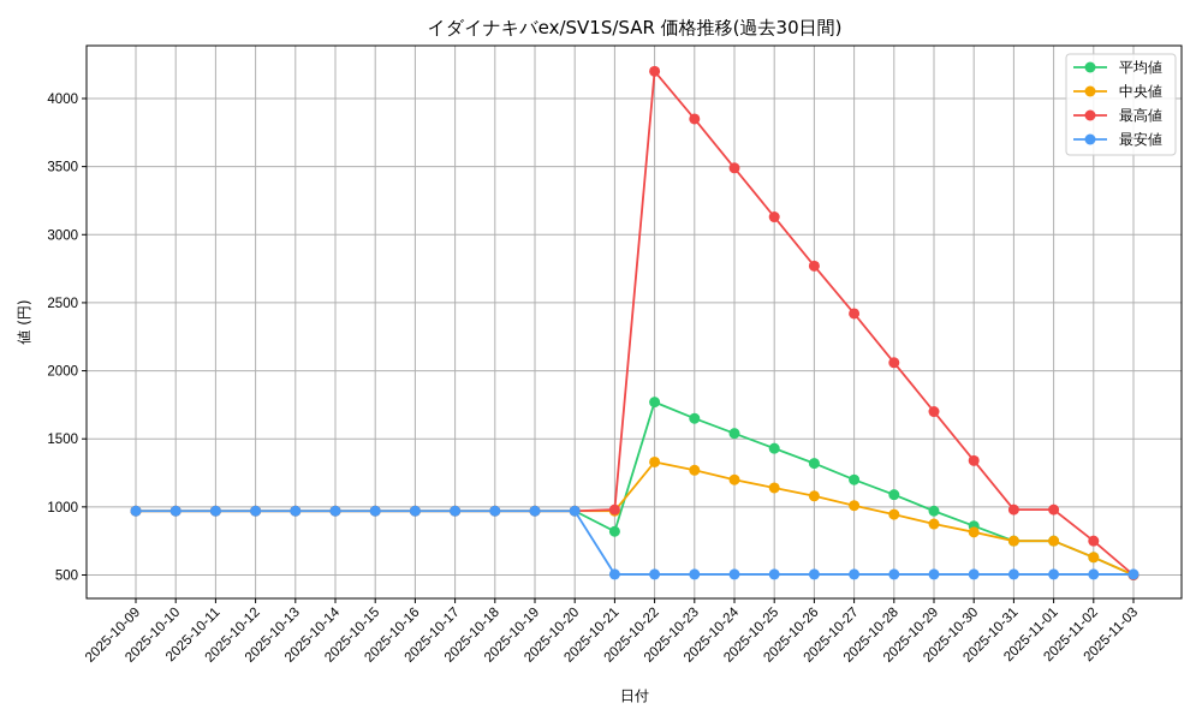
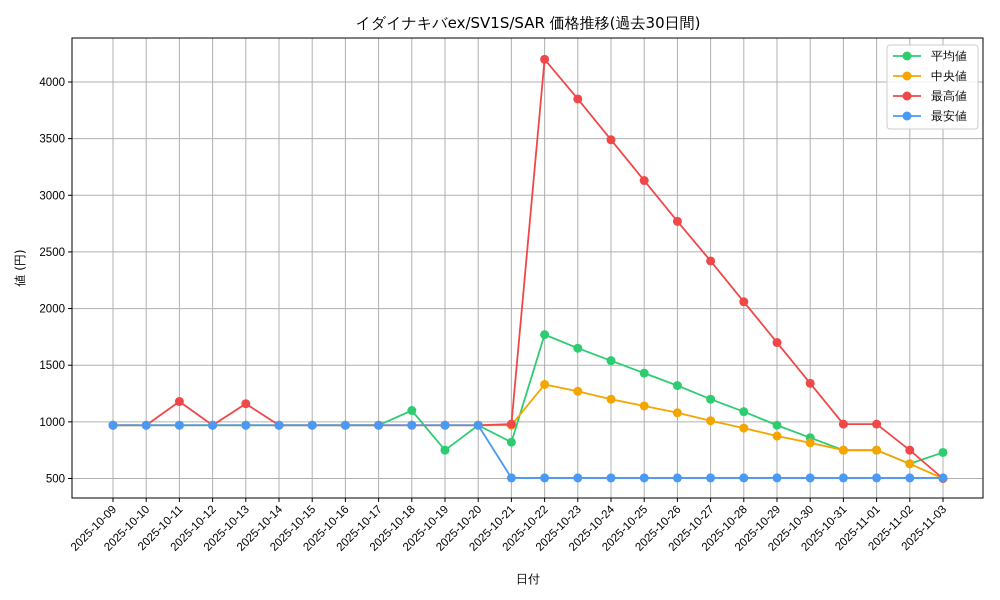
最高値/2025-10-11: 970 -> 1180
最高値/2025-10-13: 970 -> 1160
平均値/2025-10-18: 970 -> 1100
平均値/2025-10-19: 970 -> 750
平均値/2025-11-03: 500 -> 730
